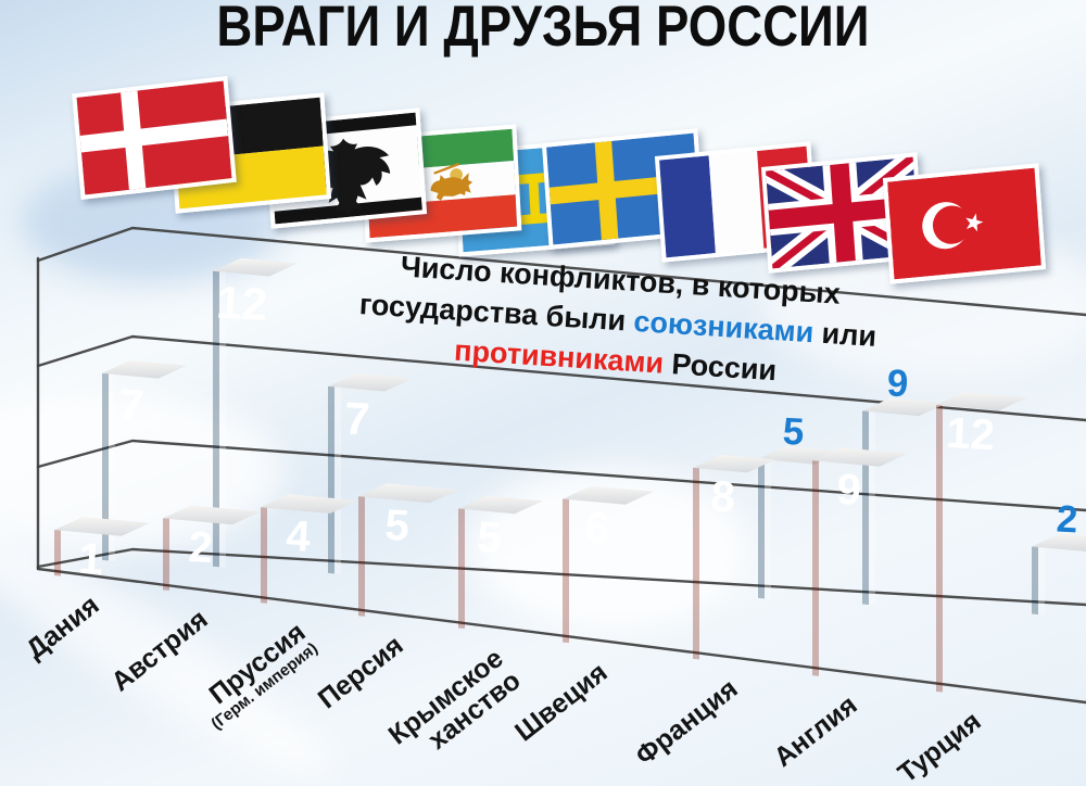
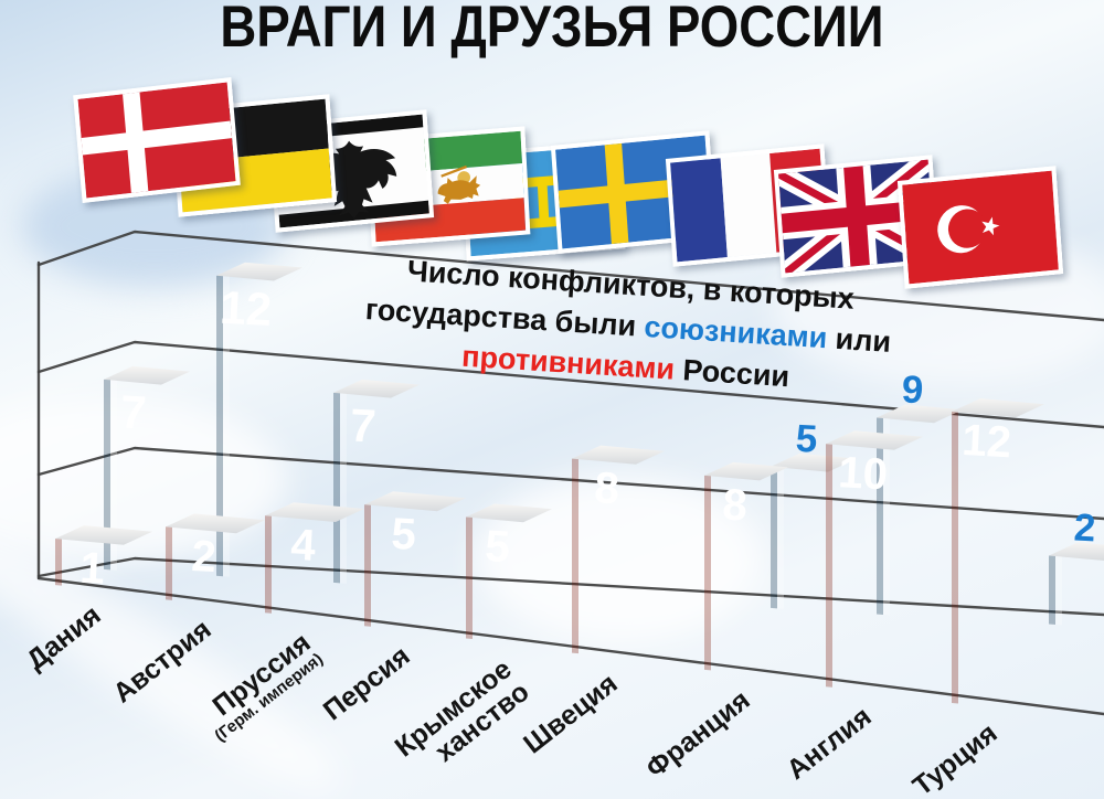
противниками России/Швеция: 6 -> 8
противниками России/Англия: 9 -> 10
